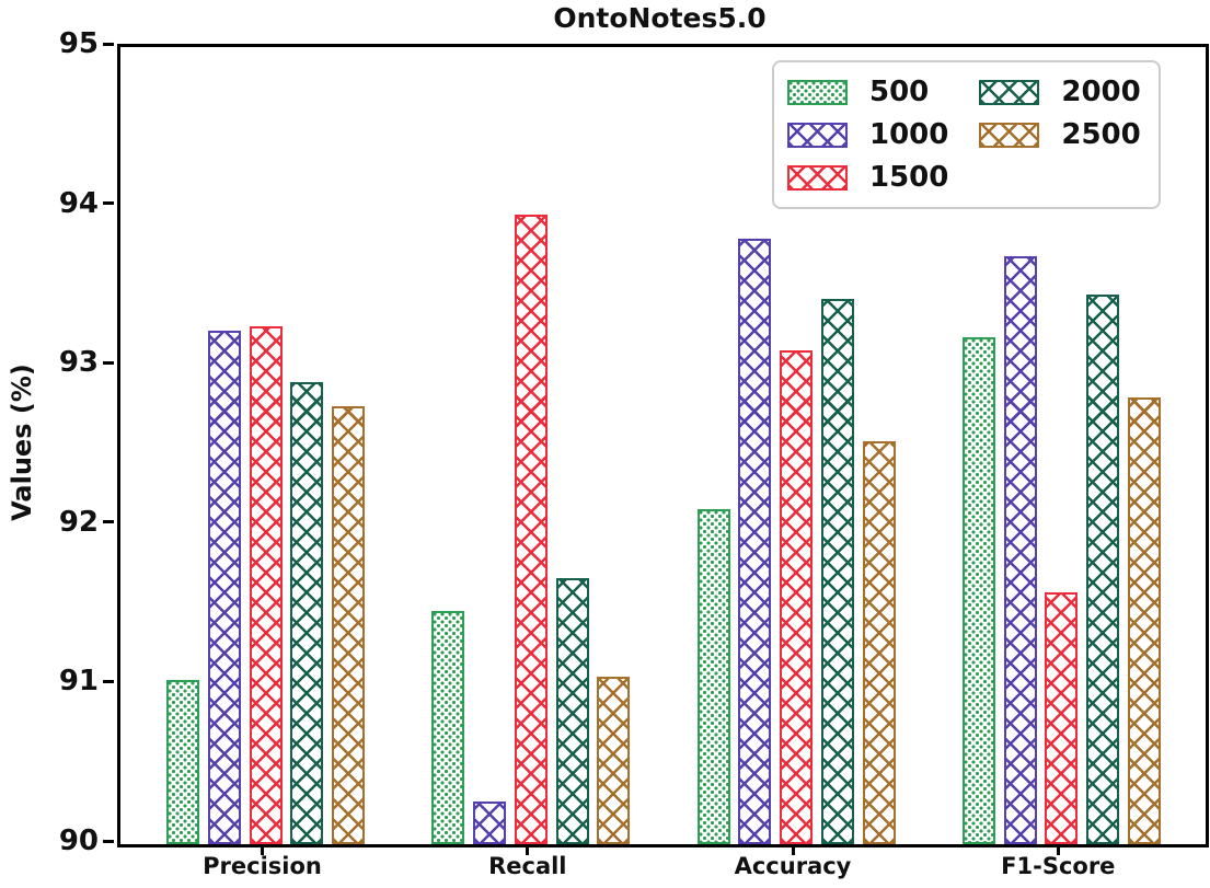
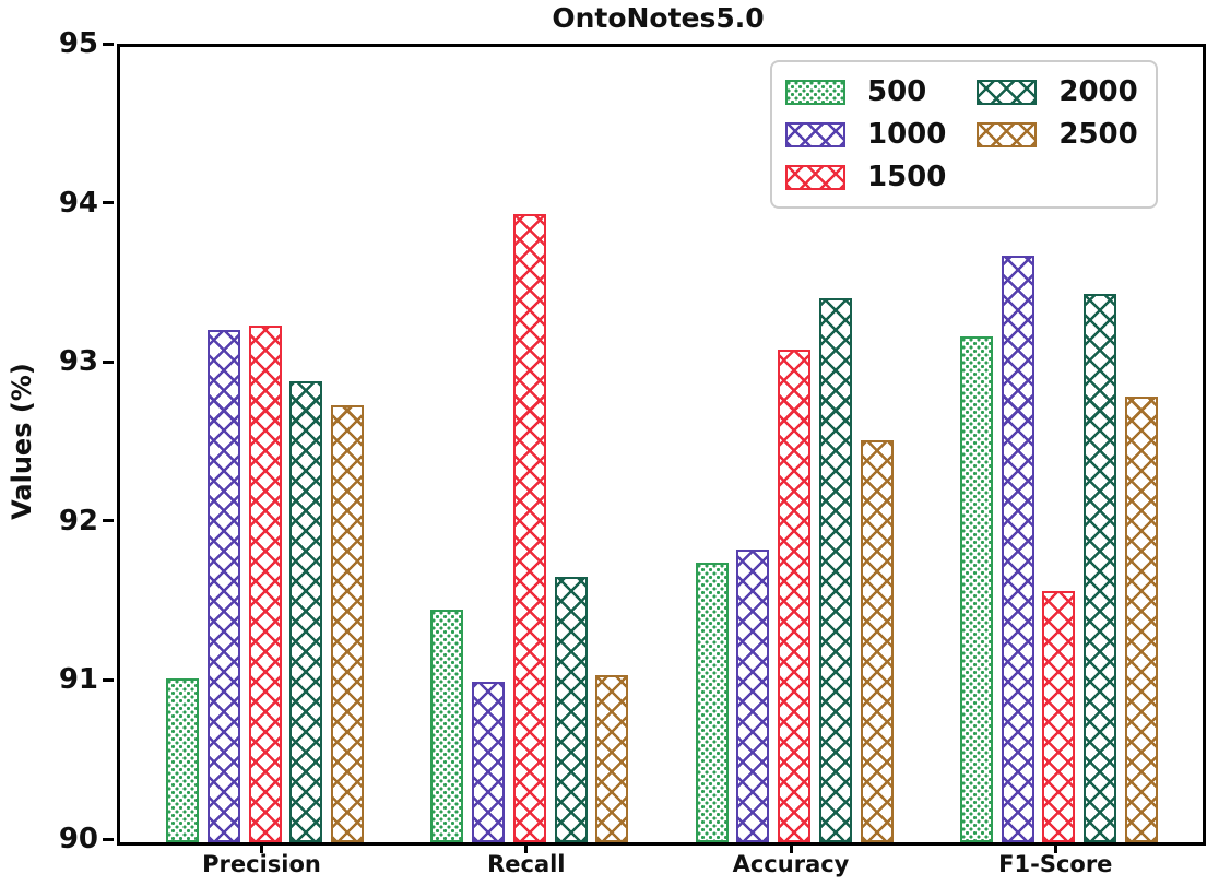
1000/Recall: 90.27 -> 91.01
500/Accuracy: 92.10 -> 91.76
1000/Accuracy: 93.80 -> 91.84
